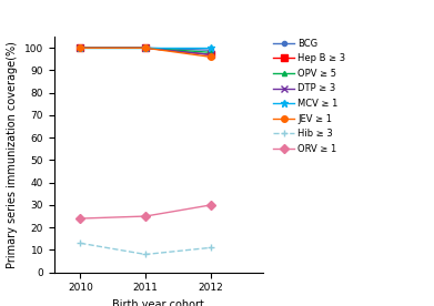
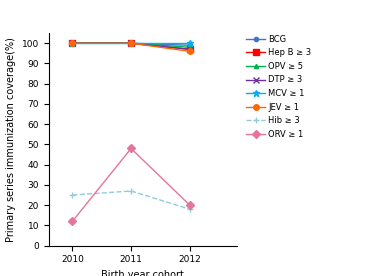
Hib ≥ 3/2010: 13 -> 25
ORV ≥ 1/2010: 24 -> 12
Hib ≥ 3/2011: 8 -> 27
ORV ≥ 1/2011: 25 -> 48
Hib ≥ 3/2012: 11 -> 18
ORV ≥ 1/2012: 30 -> 20
